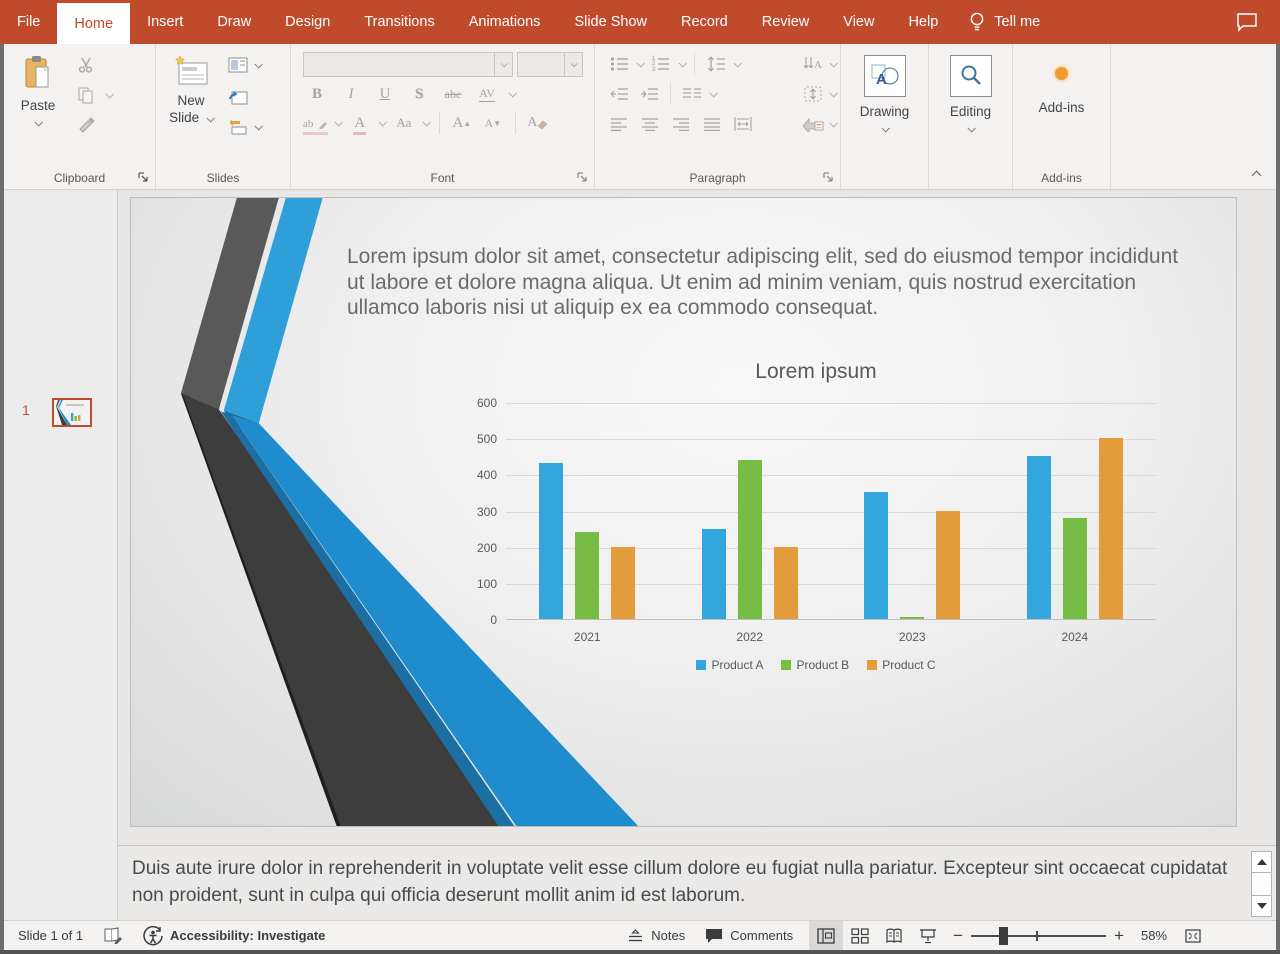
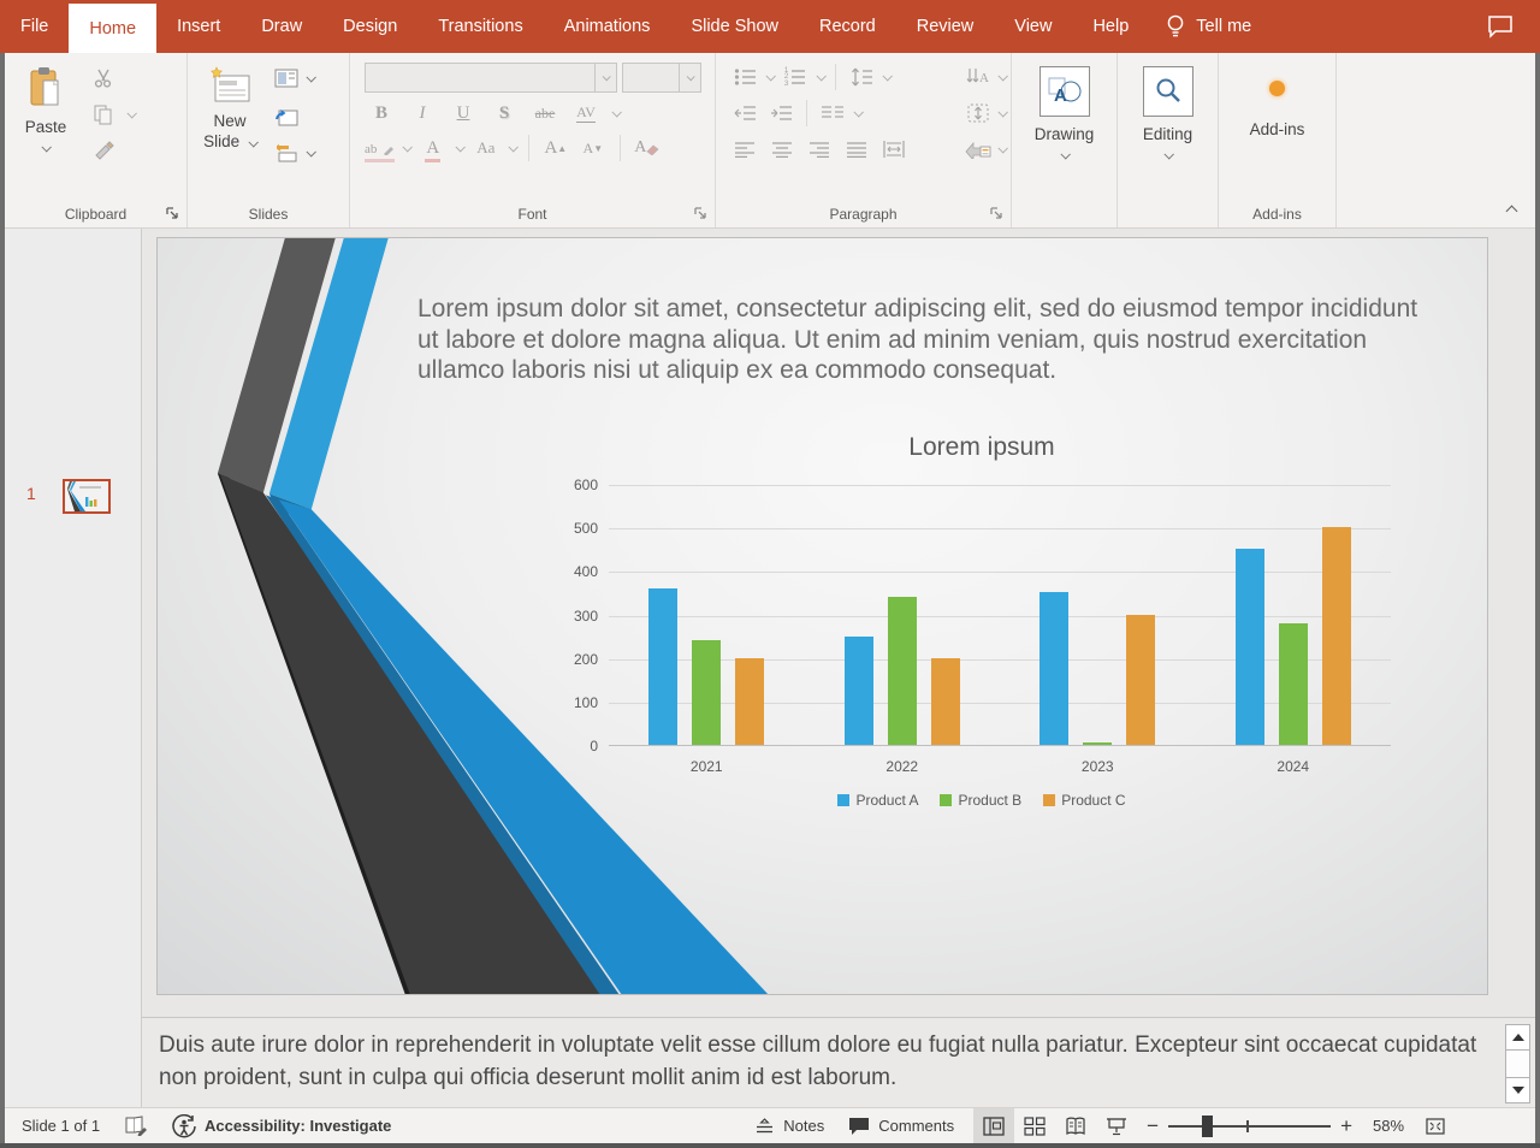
Product A/2021: 430 -> 360
Product B/2022: 440 -> 340
